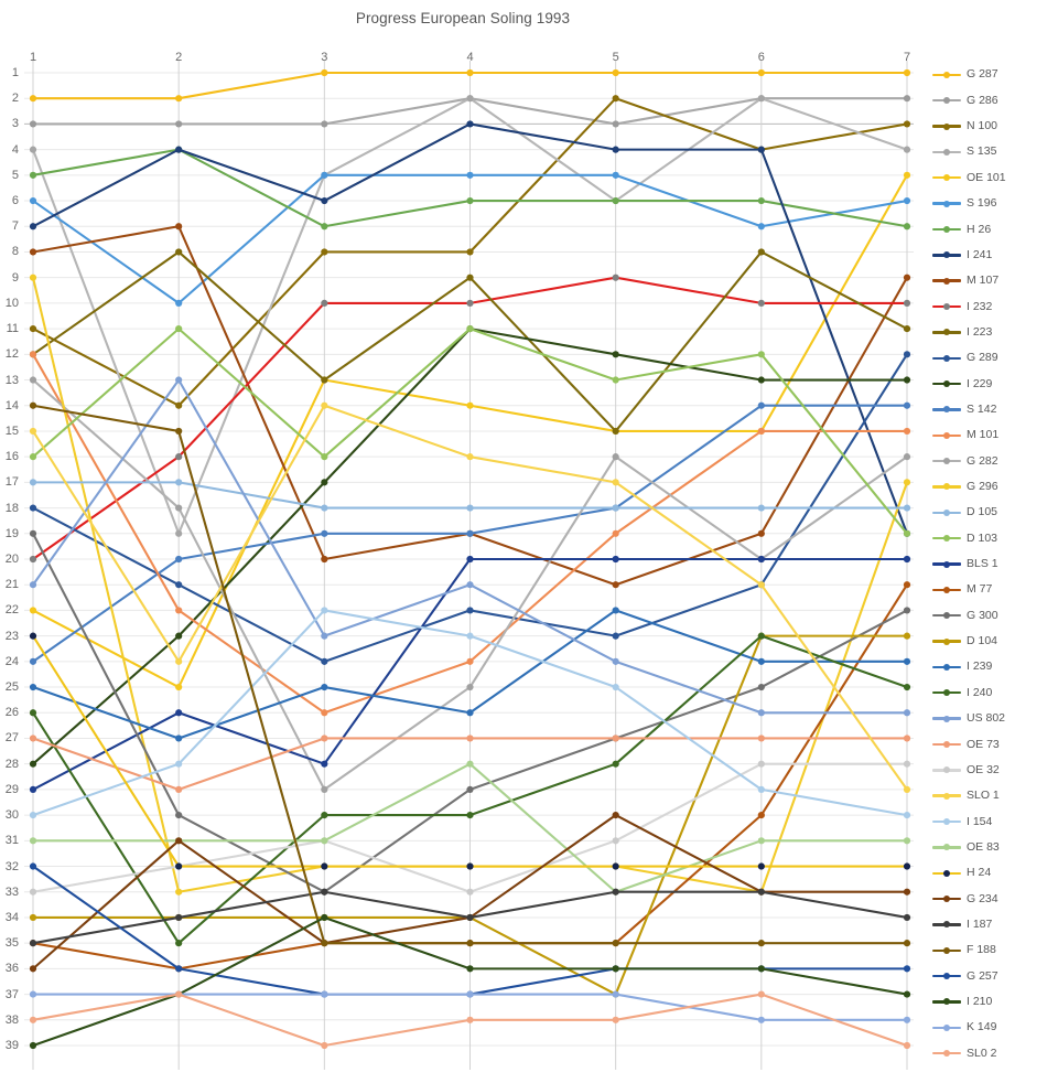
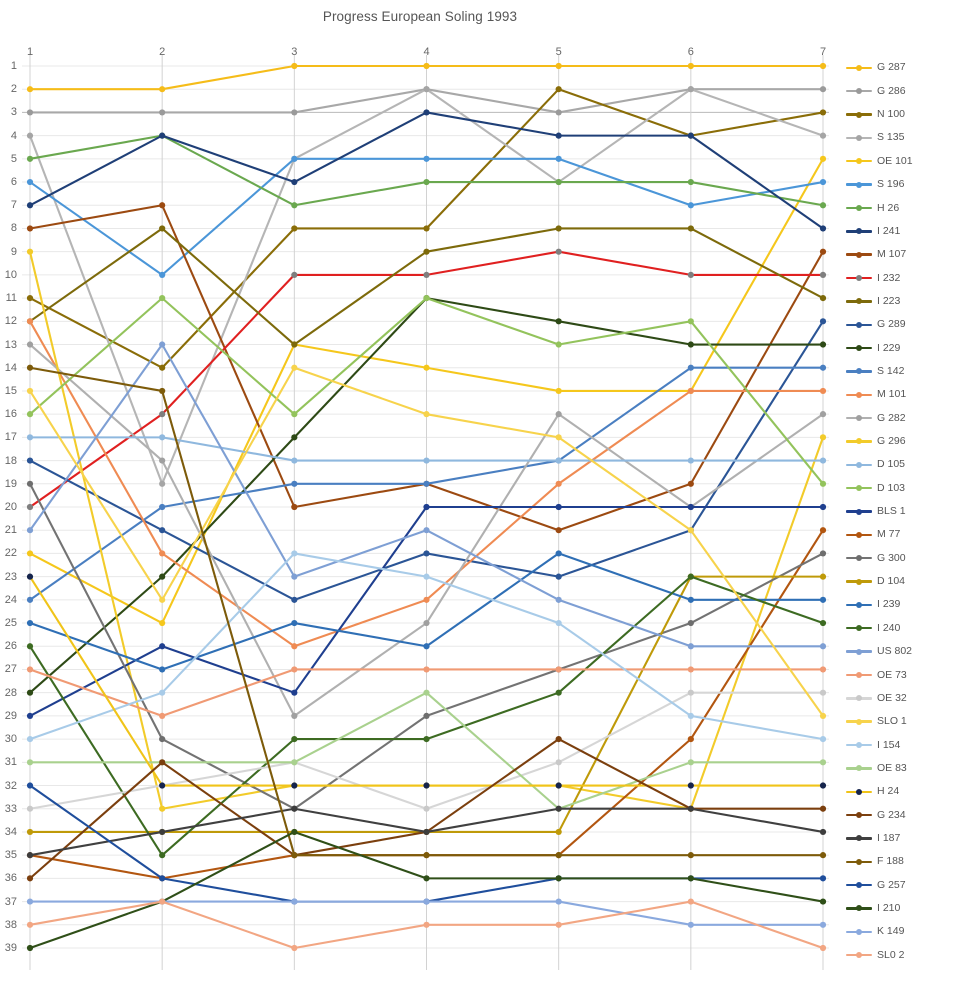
I 223/5: 15 -> 8
D 104/5: 37 -> 34
I 241/7: 19 -> 8
